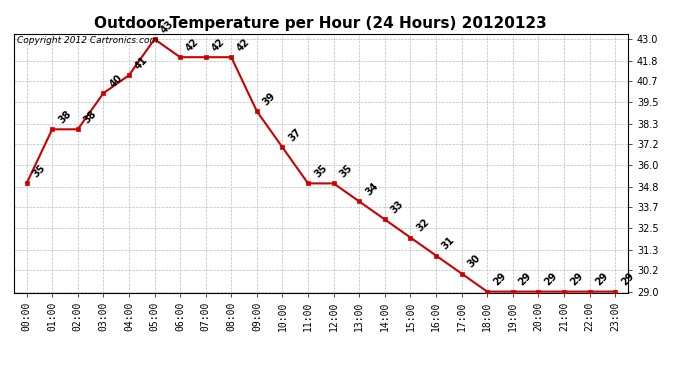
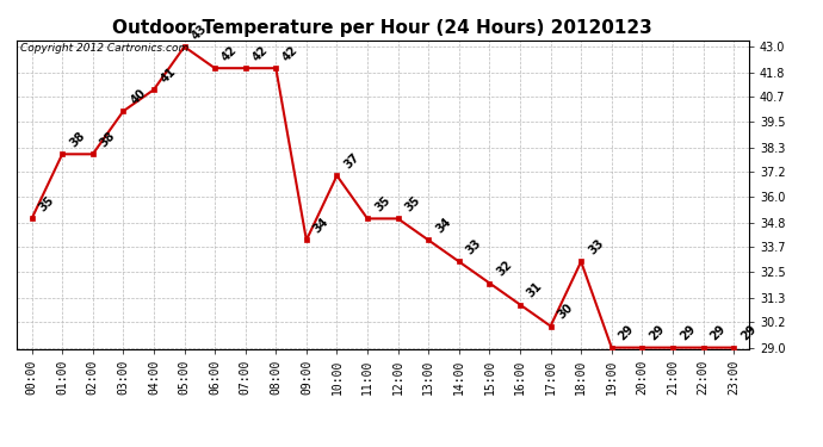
09:00: 39 -> 34
18:00: 29 -> 33
